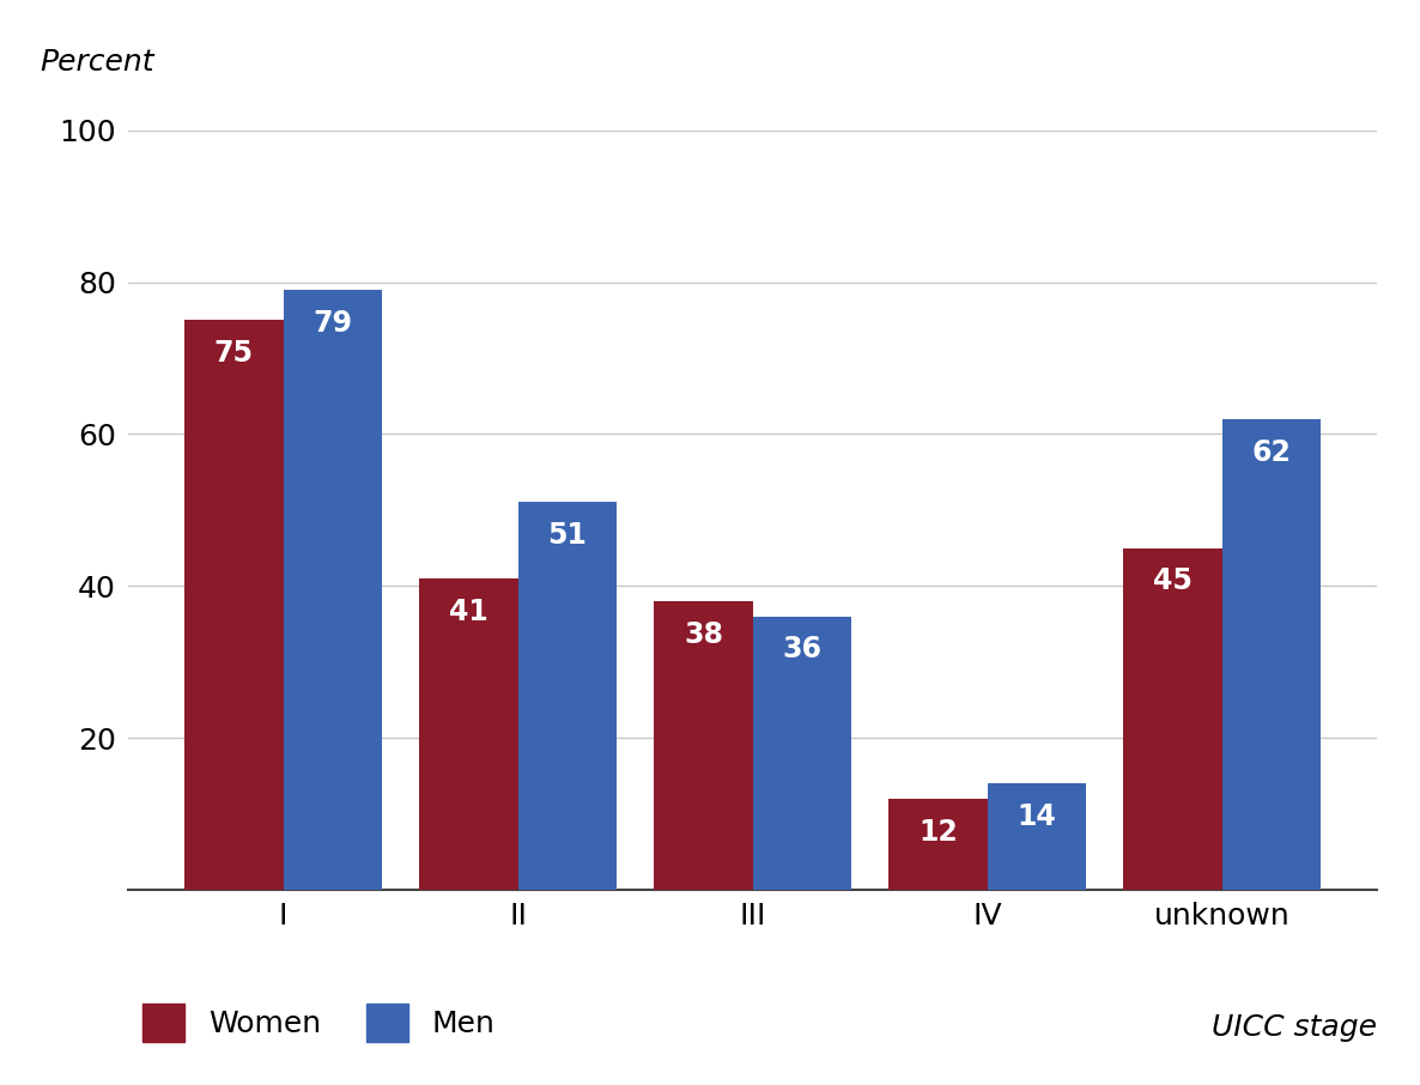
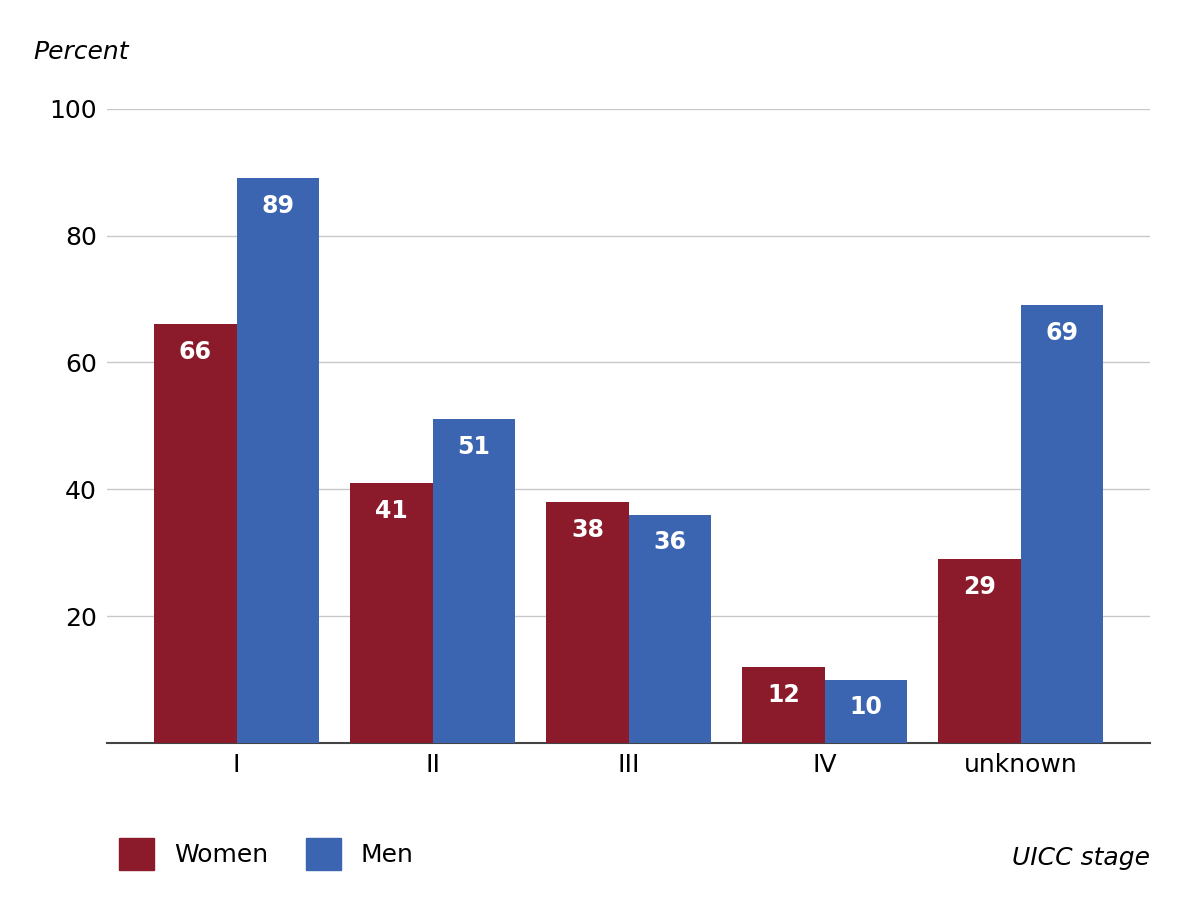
Women/I: 75 -> 66
Men/I: 79 -> 89
Men/IV: 14 -> 10
Women/unknown: 45 -> 29
Men/unknown: 62 -> 69
